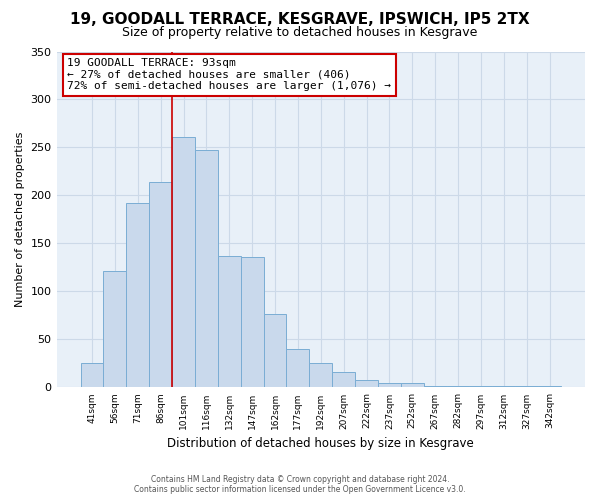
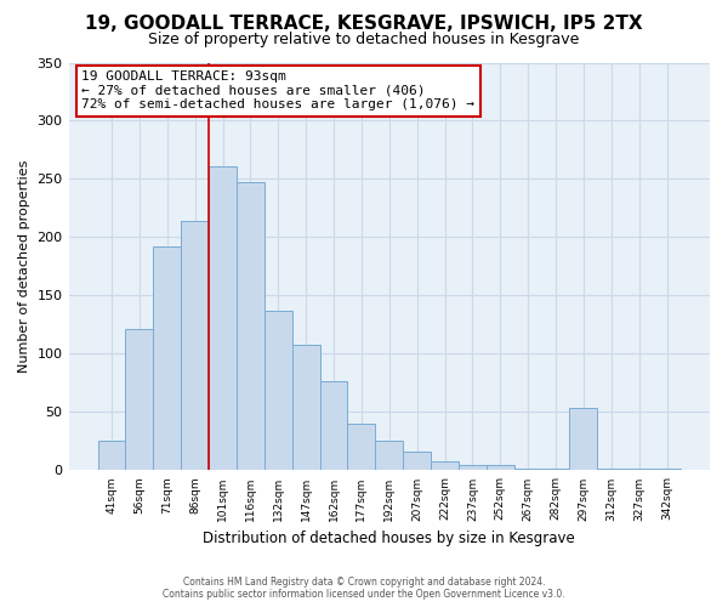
147sqm: 136 -> 108
297sqm: 1 -> 54
